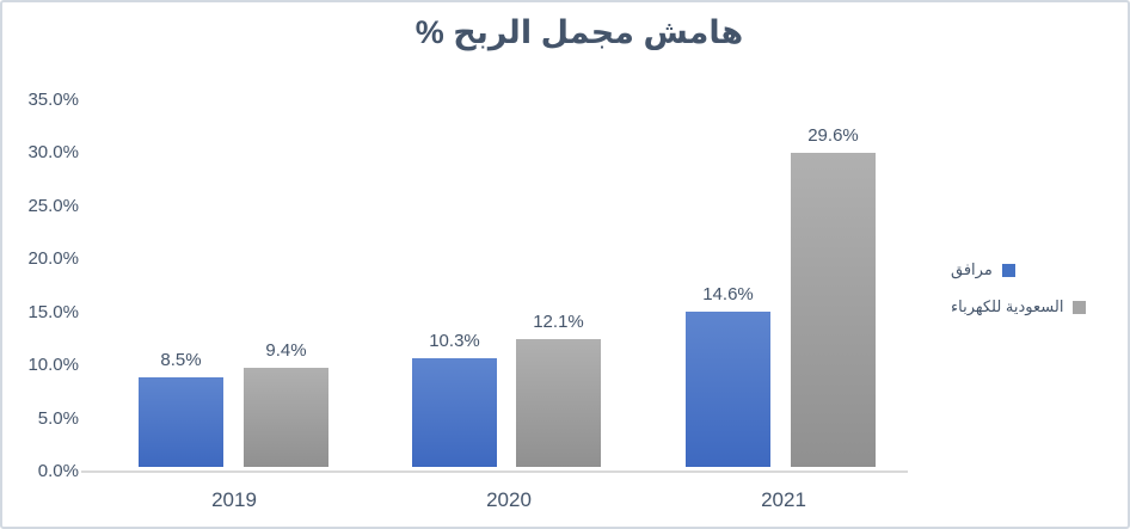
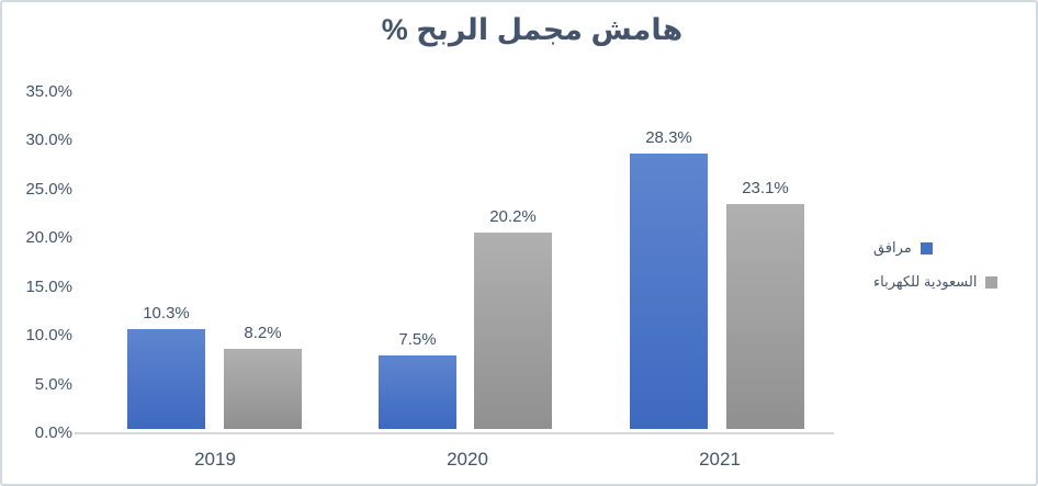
مرافق/2019: 8.5% -> 10.3%
السعودية للكهرباء/2019: 9.4% -> 8.2%
مرافق/2020: 10.3% -> 7.5%
السعودية للكهرباء/2020: 12.1% -> 20.2%
مرافق/2021: 14.6% -> 28.3%
السعودية للكهرباء/2021: 29.6% -> 23.1%
